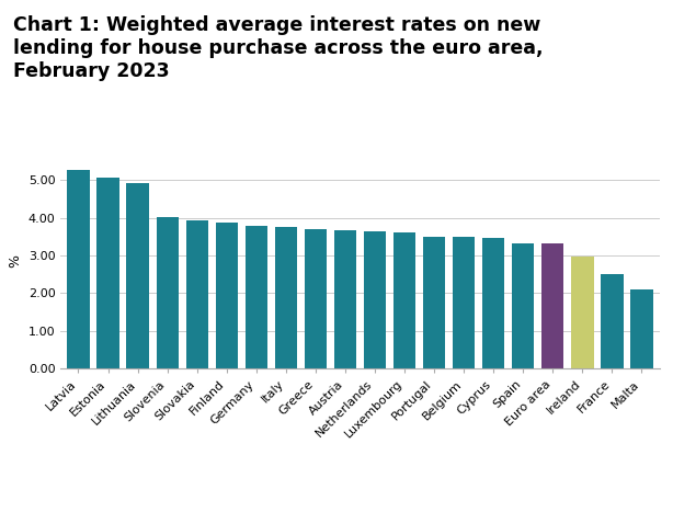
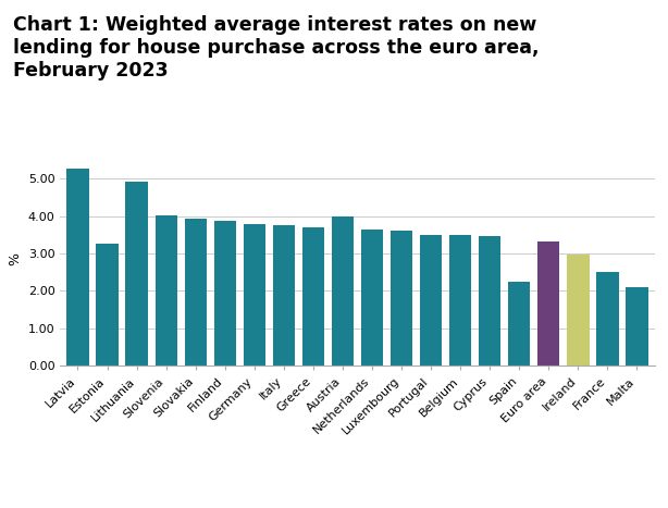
Estonia: 5.05 -> 3.25
Austria: 3.66 -> 4.00
Spain: 3.33 -> 2.25
